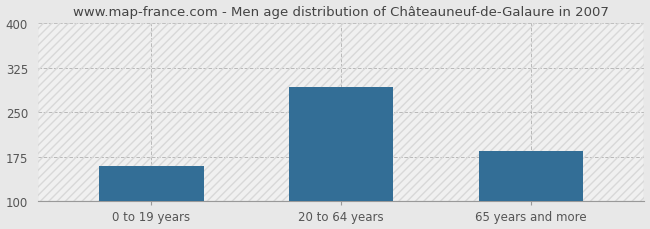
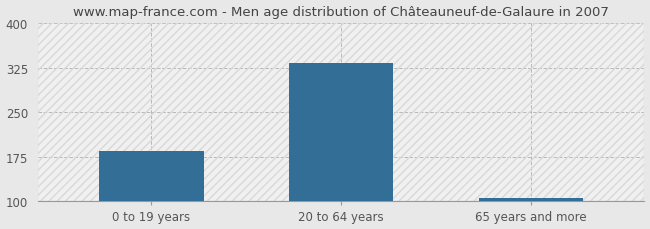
0 to 19 years: 160 -> 184
20 to 64 years: 292 -> 333
65 years and more: 184 -> 105
